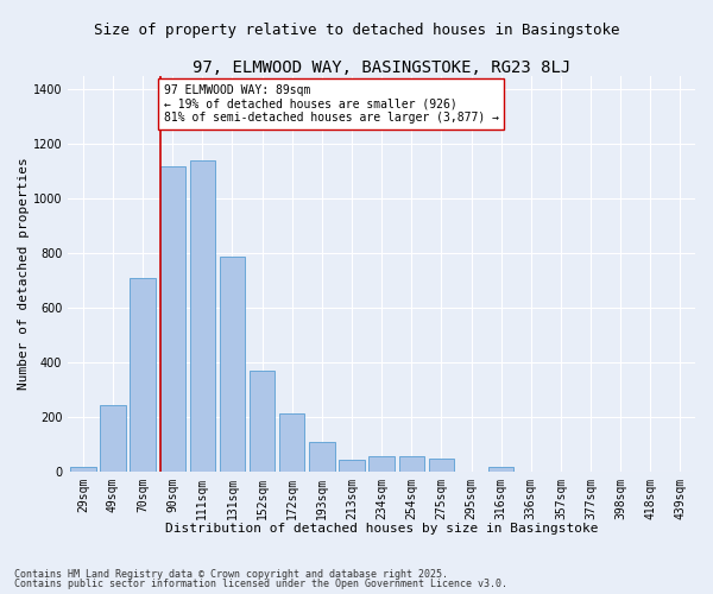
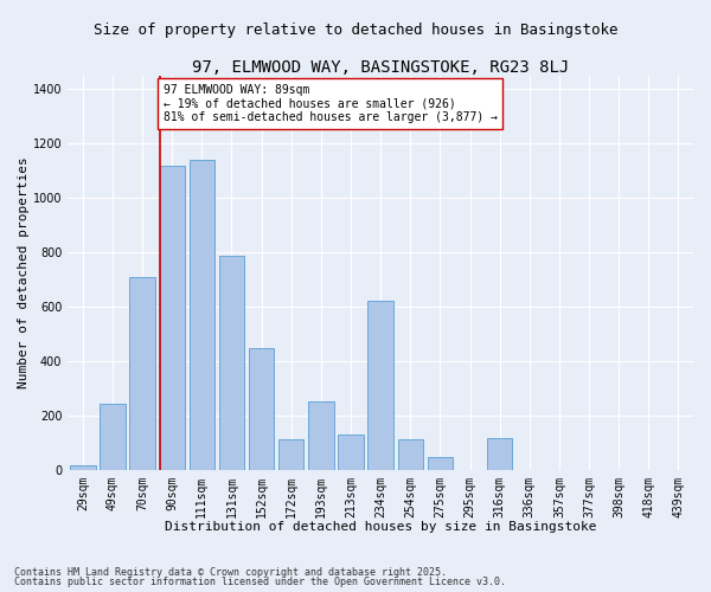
152sqm: 370 -> 450
172sqm: 215 -> 115
193sqm: 110 -> 255
213sqm: 45 -> 130
234sqm: 55 -> 625
254sqm: 55 -> 115
316sqm: 20 -> 120
